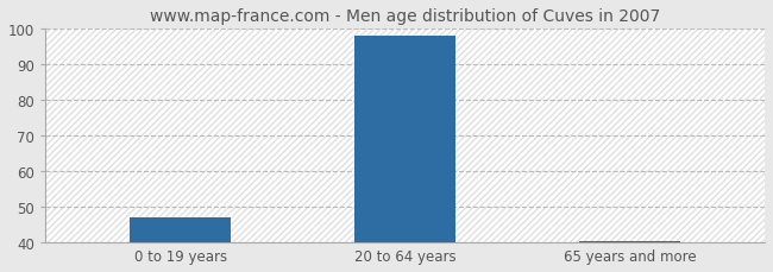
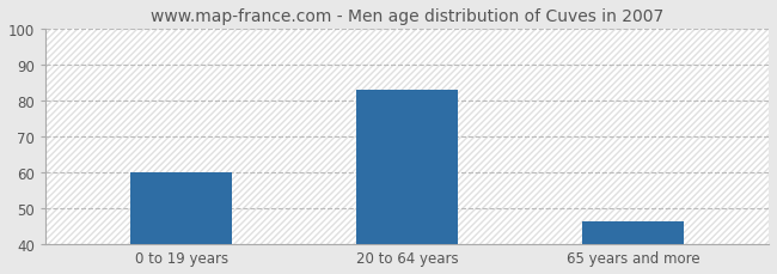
0 to 19 years: 47.0 -> 60.0
20 to 64 years: 98.0 -> 83.0
65 years and more: 40.5 -> 46.5
